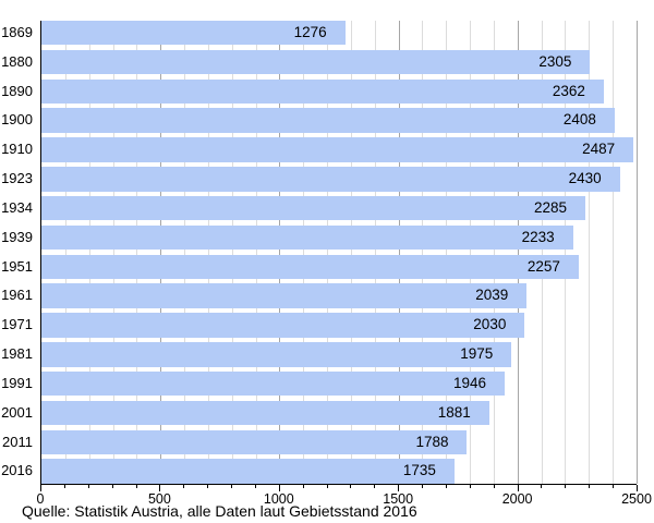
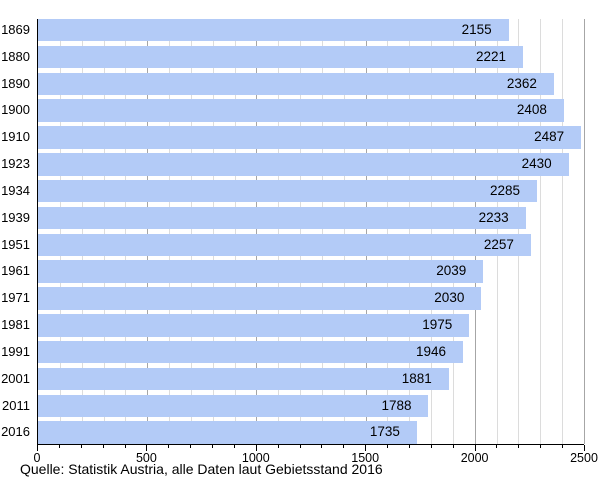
1869: 1276 -> 2155
1880: 2305 -> 2221
